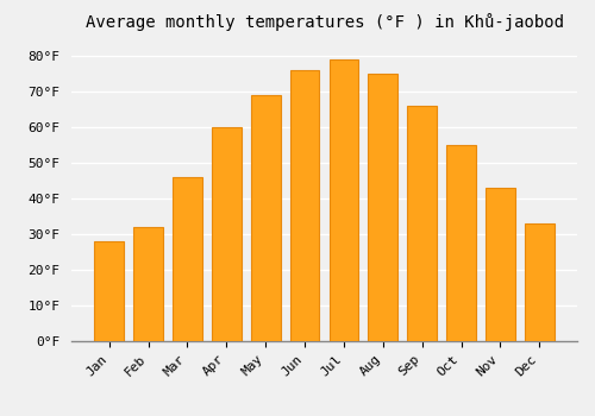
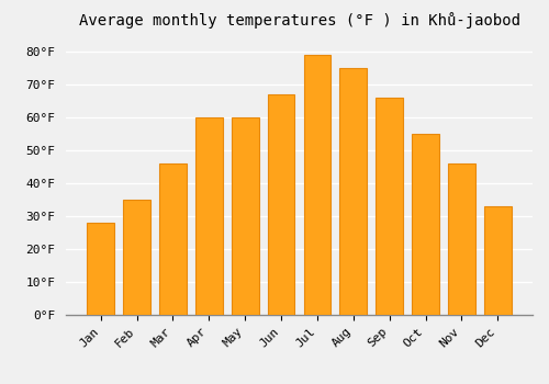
Feb: 32°F -> 35°F
May: 69°F -> 60°F
Jun: 76°F -> 67°F
Nov: 43°F -> 46°F
